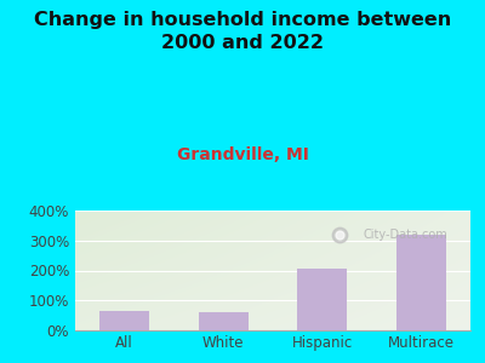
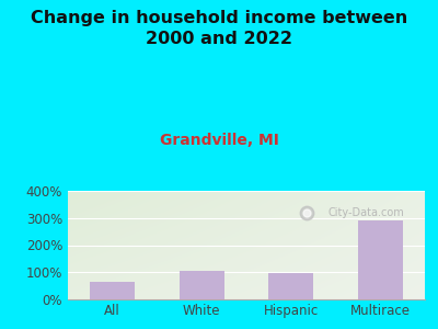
White: 60% -> 105%
Hispanic: 207% -> 95%
Multirace: 320% -> 290%
